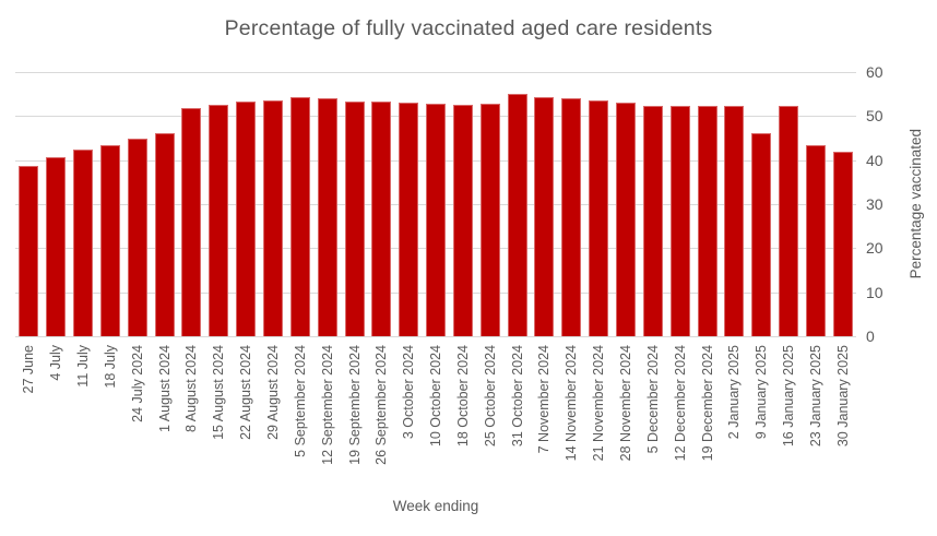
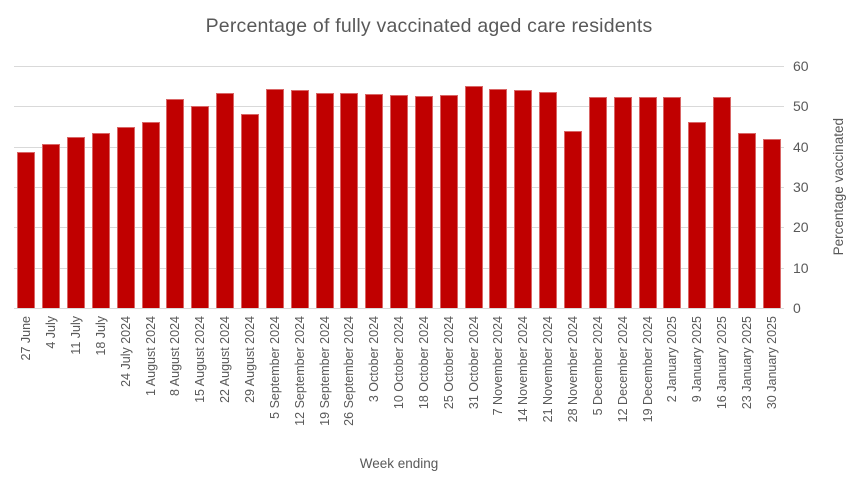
15 August 2024: 52 -> 50
29 August 2024: 54 -> 48
28 November 2024: 53 -> 44
